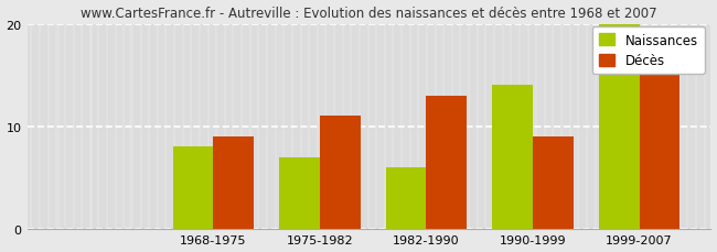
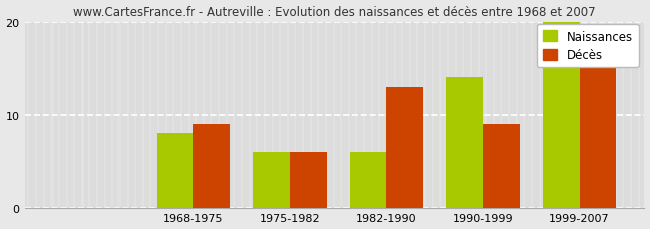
Naissances/1975-1982: 7 -> 6
Décès/1975-1982: 11 -> 6
